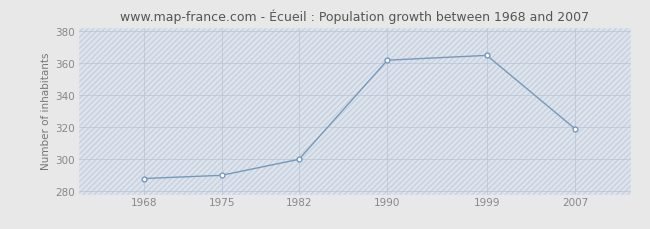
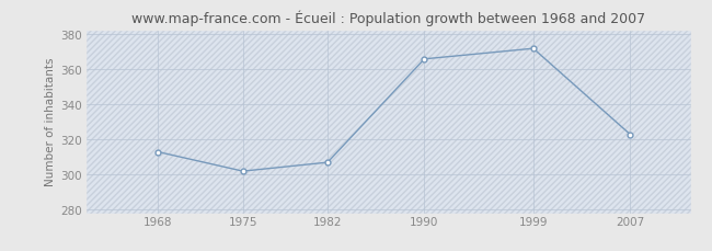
1968: 288 -> 313
1975: 290 -> 302
1982: 300 -> 307
1990: 362 -> 366
1999: 365 -> 372
2007: 319 -> 323
